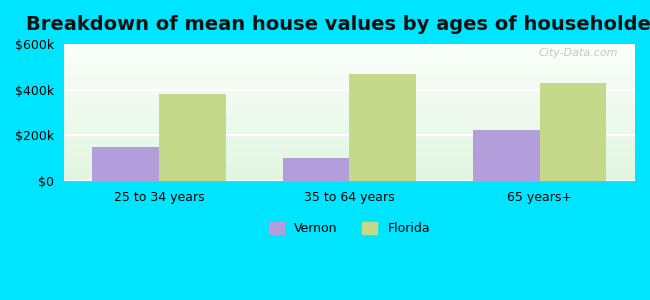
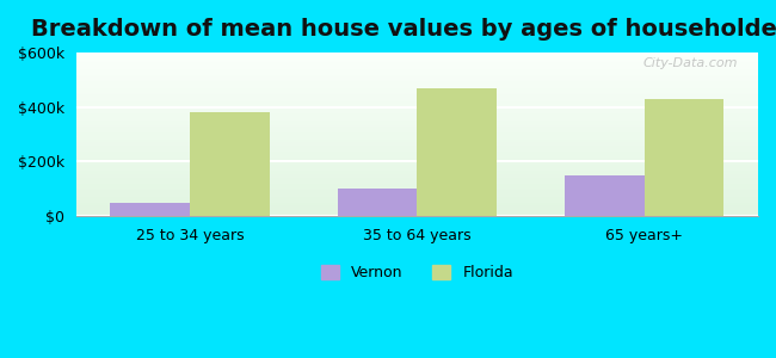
Vernon/25 to 34 years: $150k -> $50k
Vernon/65 years+: $225k -> $150k
